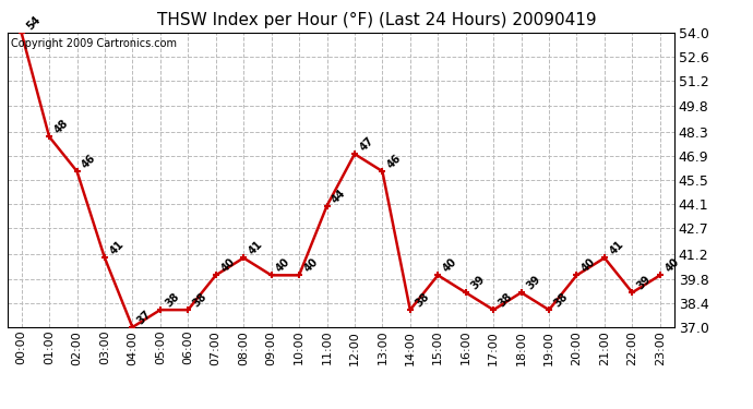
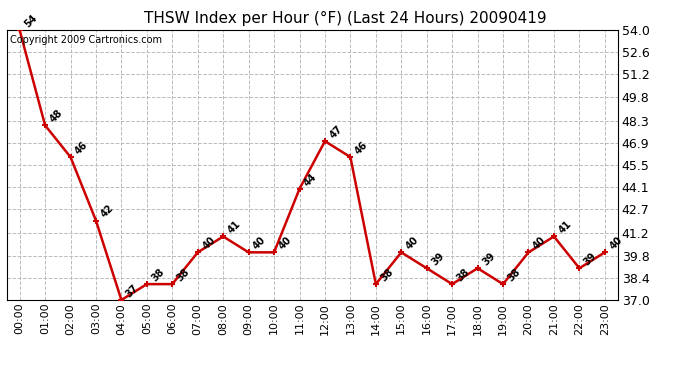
03:00: 41 -> 42
